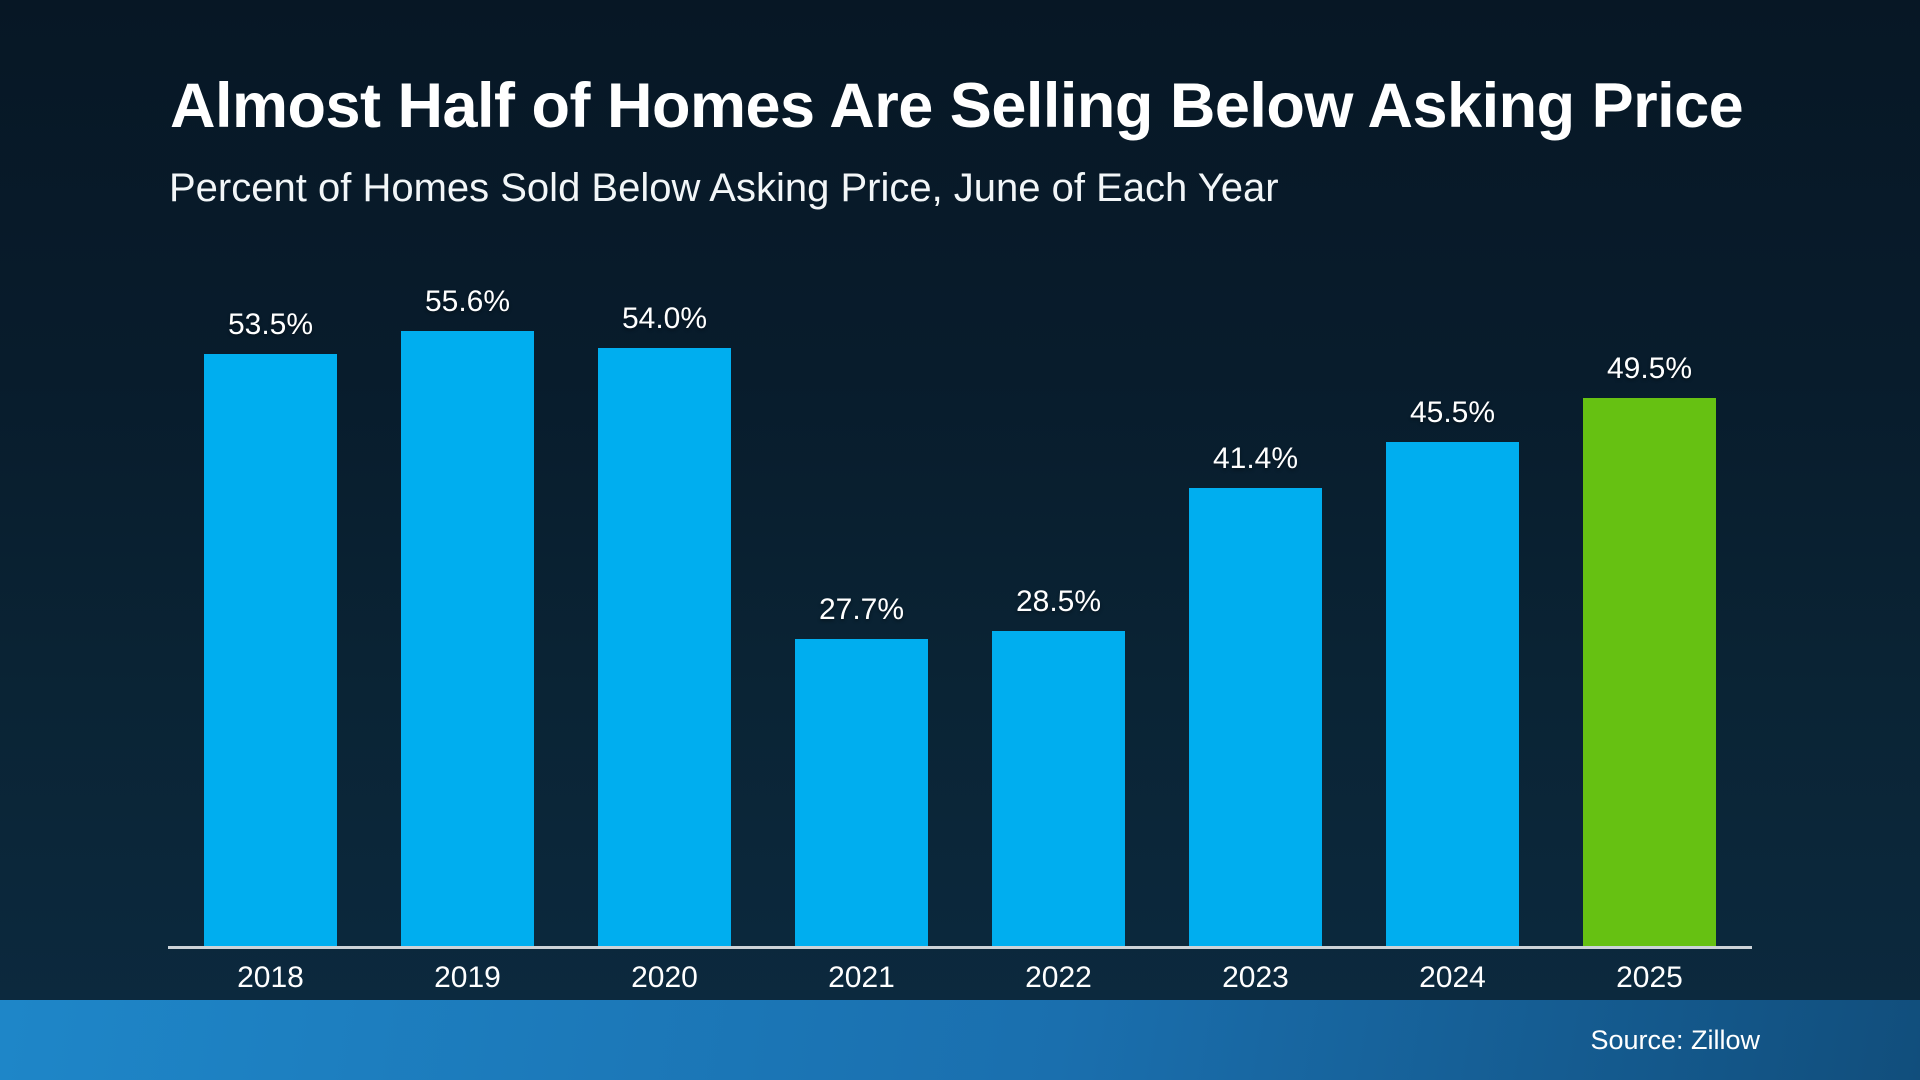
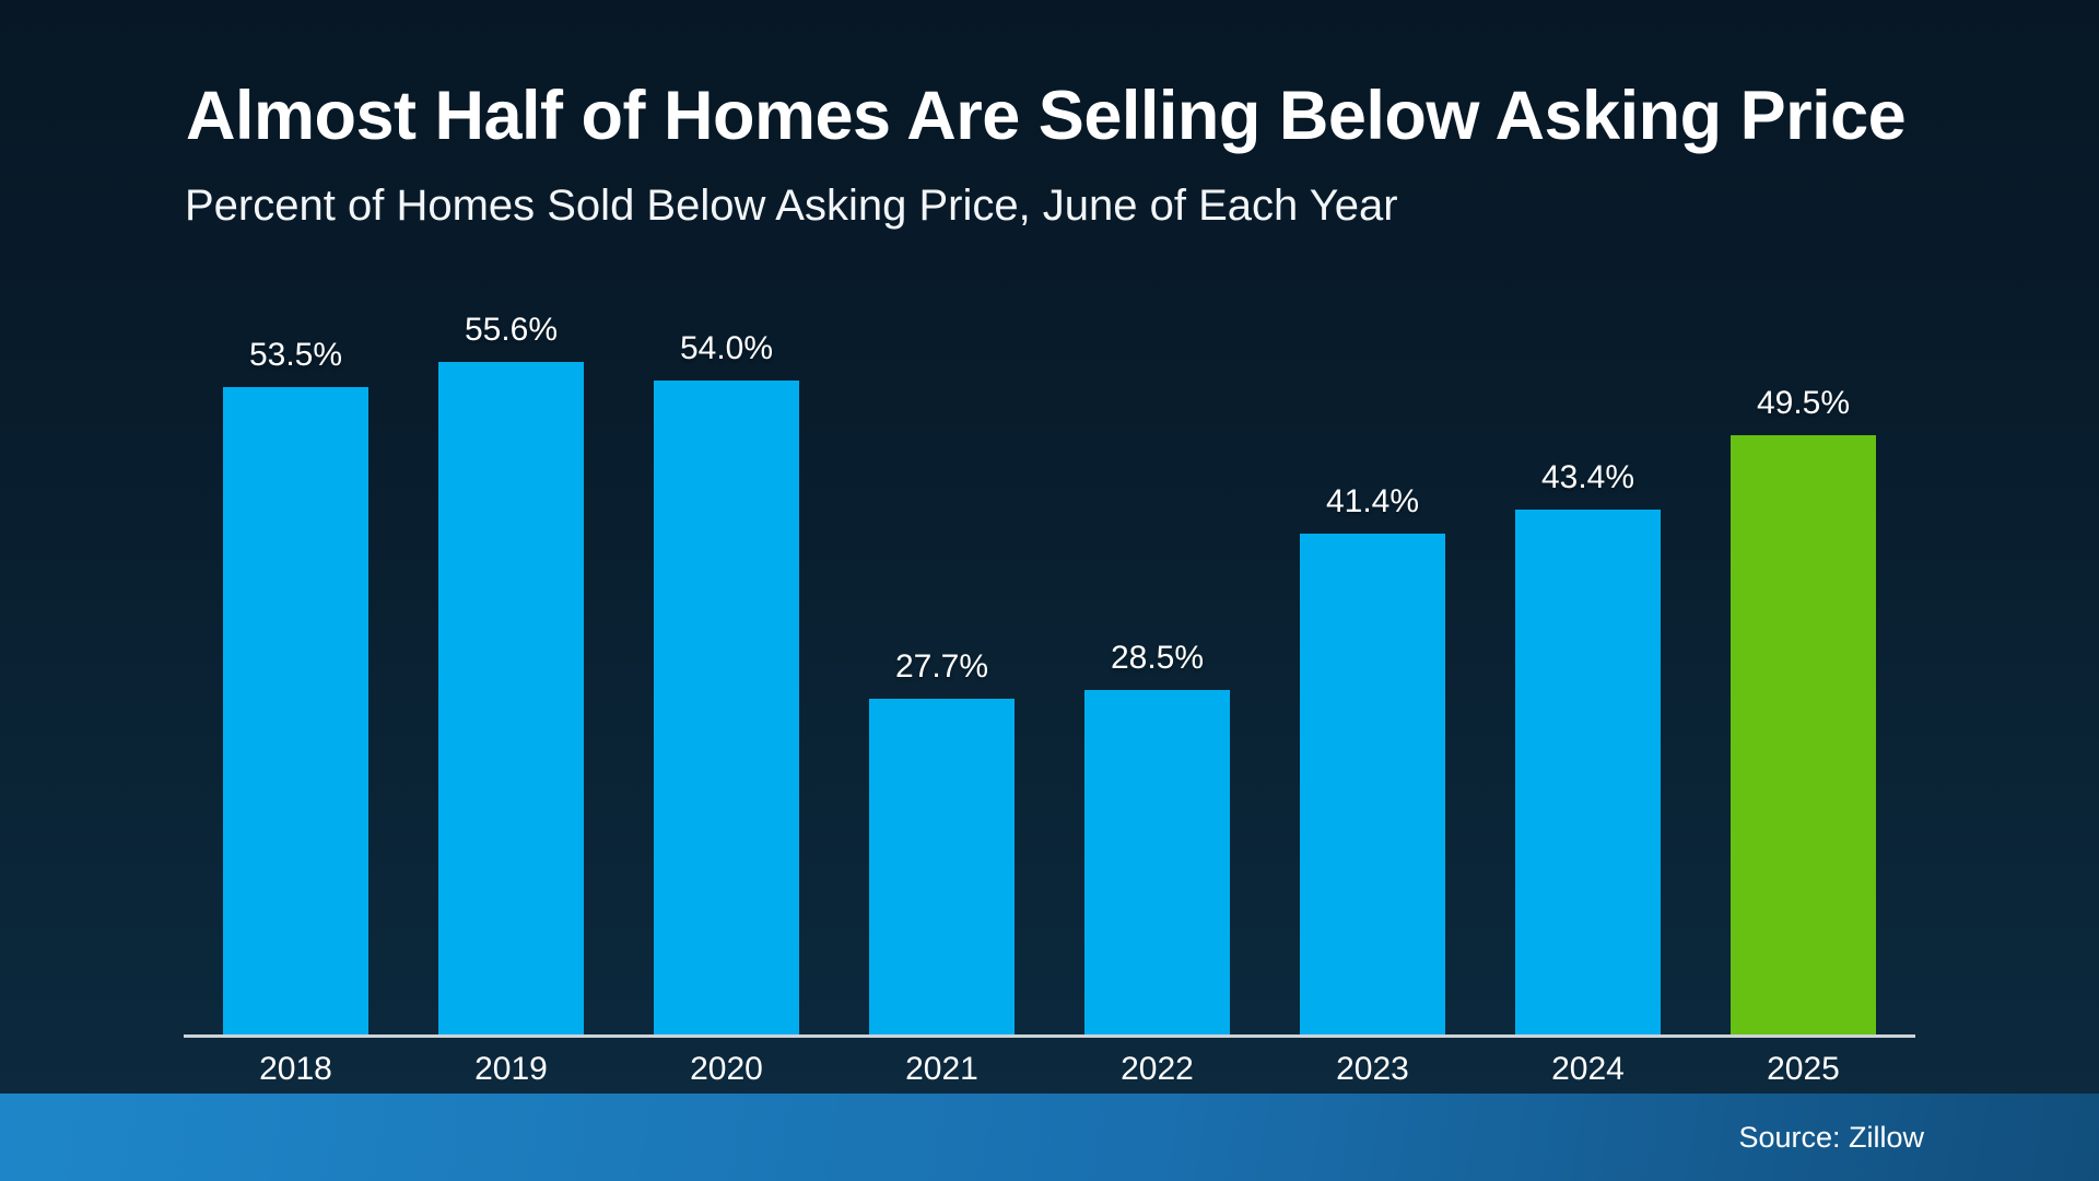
2024: 45.5% -> 43.4%
